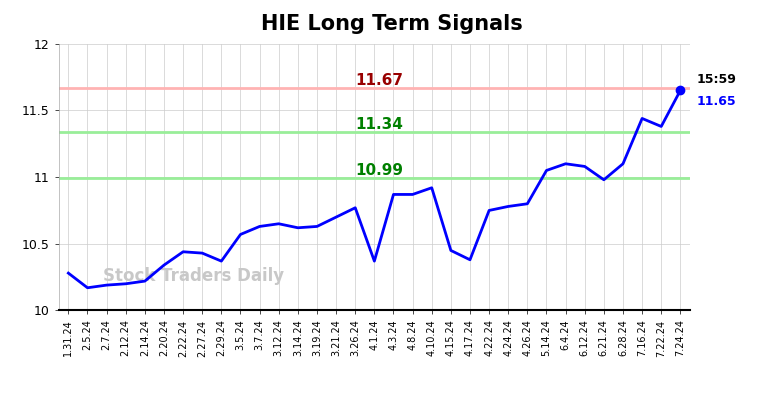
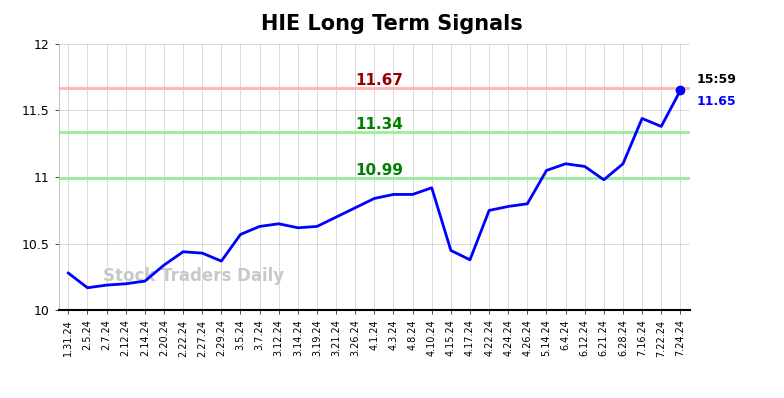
4.1.24: 10.37 -> 10.84
